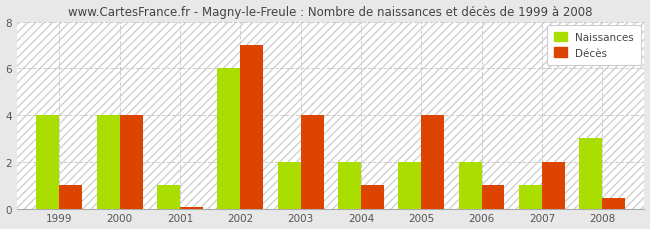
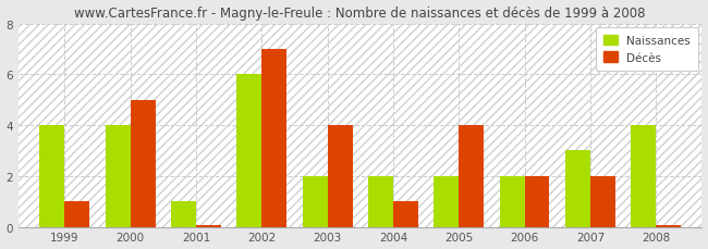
Décès/2000: 4.00 -> 5.00
Décès/2006: 1.00 -> 2.00
Naissances/2007: 1 -> 3
Naissances/2008: 3 -> 4
Décès/2008: 0.45 -> 0.05
